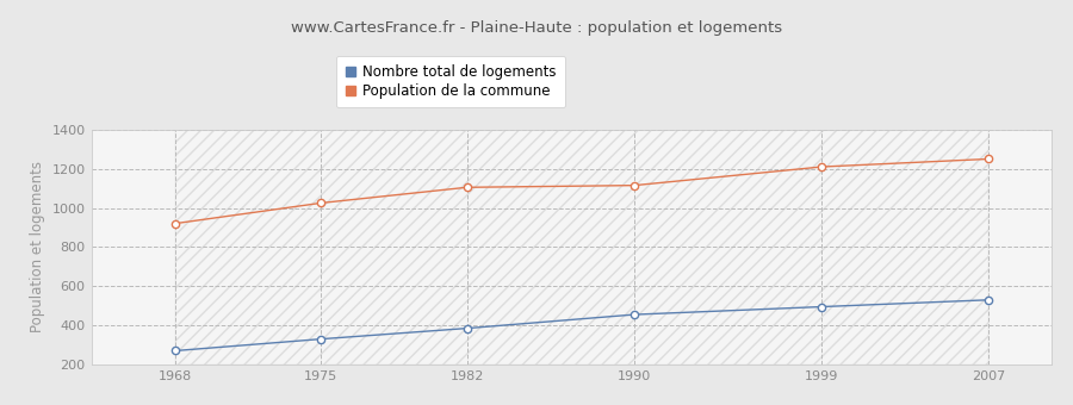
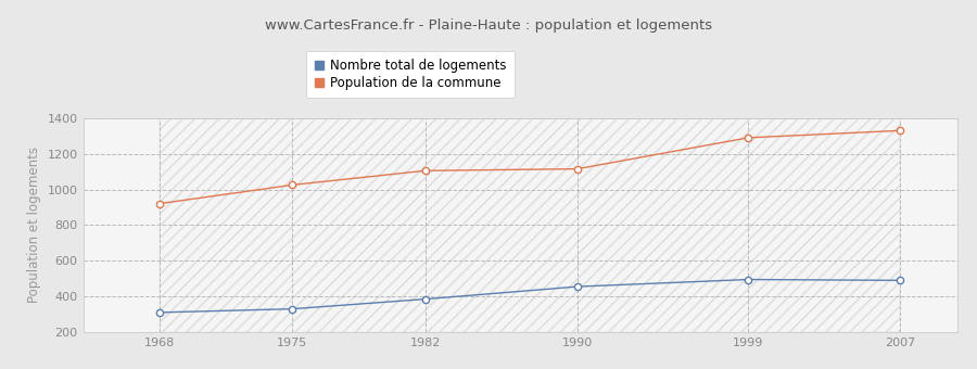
Nombre total de logements/1968: 270 -> 310
Population de la commune/1999: 1210 -> 1290
Nombre total de logements/2007: 530 -> 490
Population de la commune/2007: 1250 -> 1330
